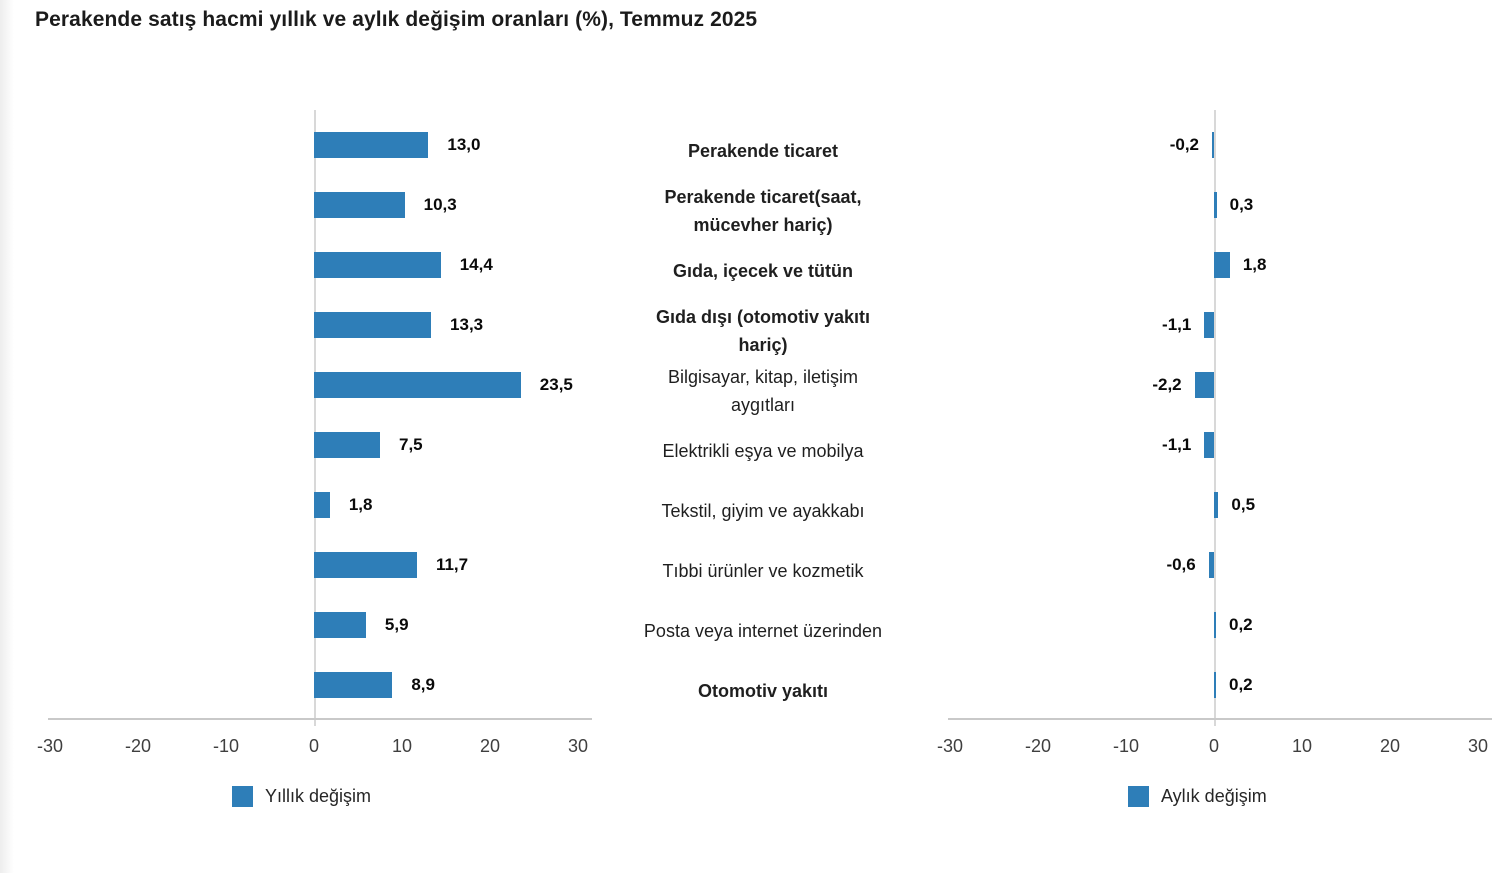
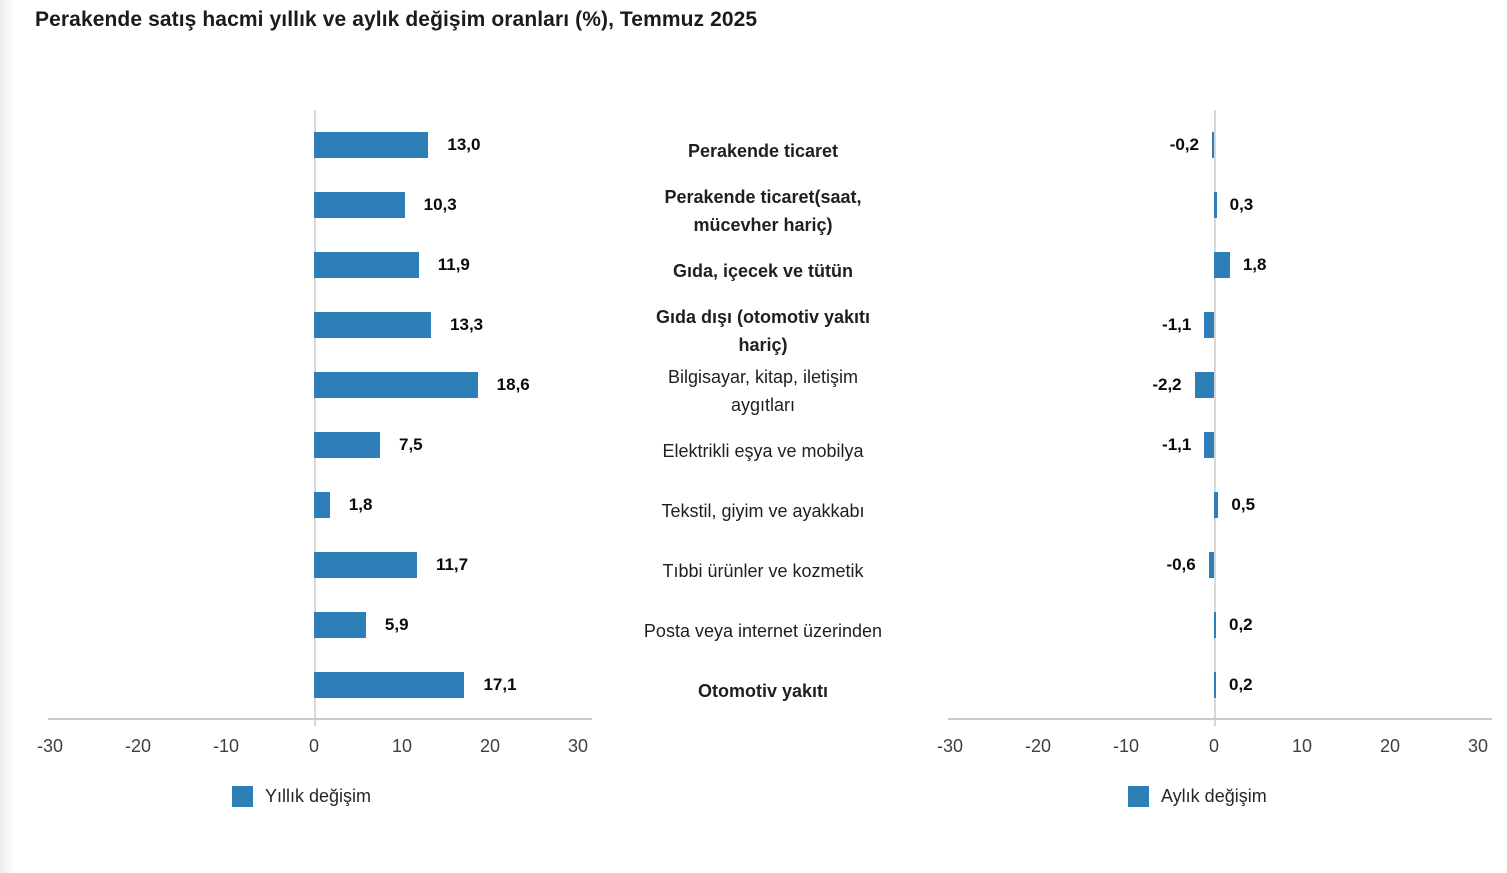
Yıllık değişim/Gıda, içecek ve tütün: 14,4 -> 11,9
Yıllık değişim/Bilgisayar, kitap, iletişim aygıtları: 23,5 -> 18,6
Yıllık değişim/Otomotiv yakıtı: 8,9 -> 17,1
